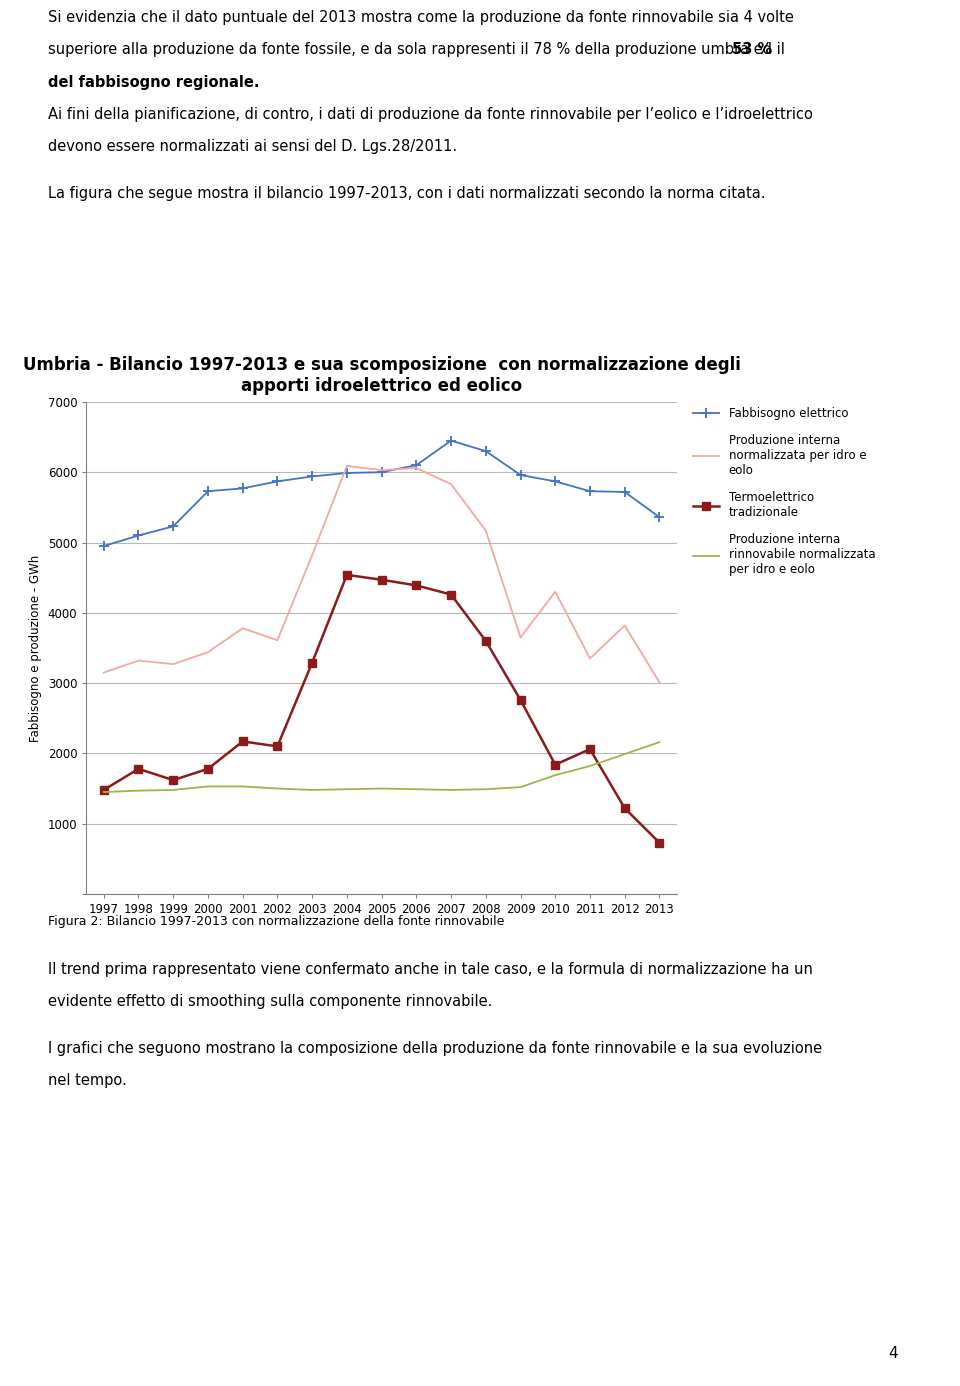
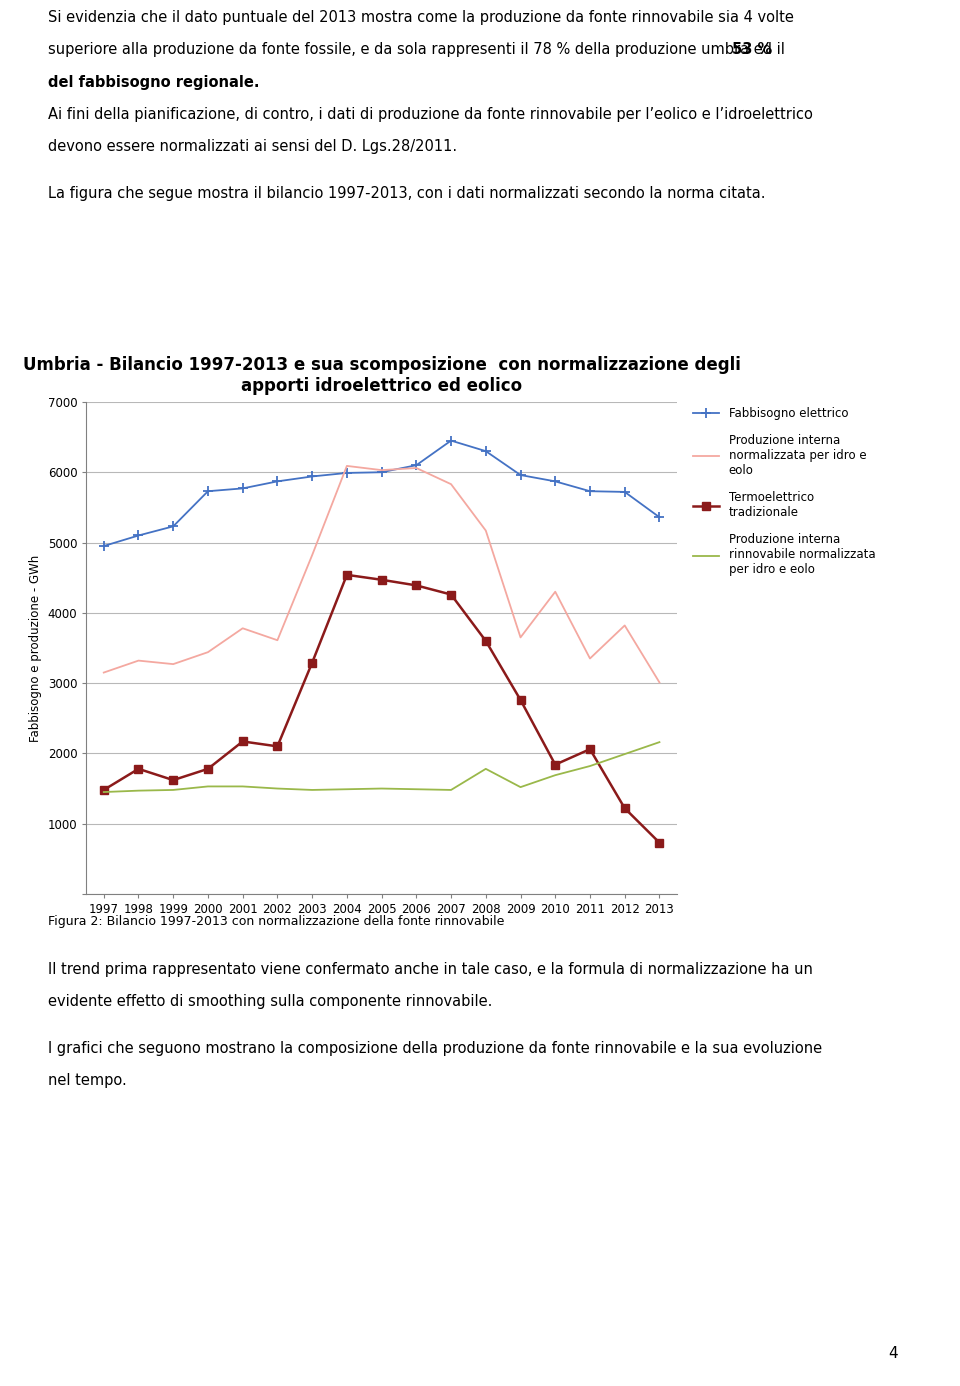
Produzione interna rinnovabile normalizzata per idro e eolo/2008: 1490 -> 1780
